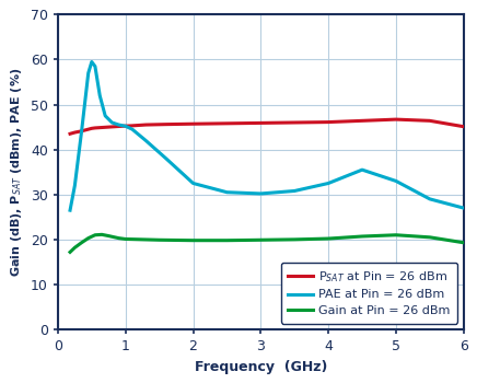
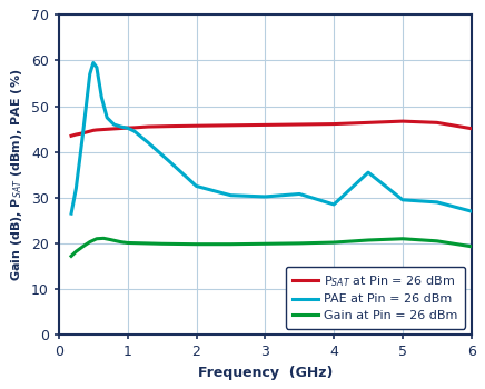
PAE at Pin = 26 dBm/4: 32.5 -> 28.5
PAE at Pin = 26 dBm/5: 33.0 -> 29.5
